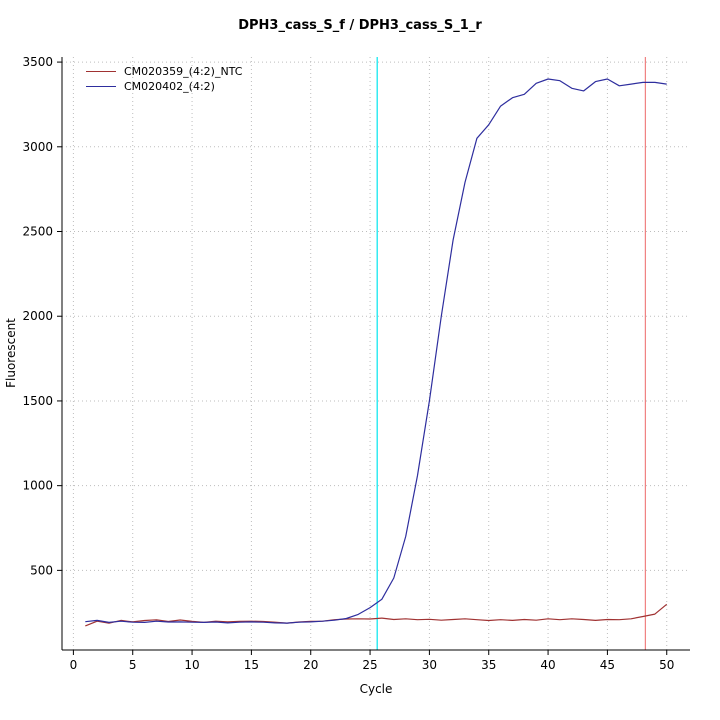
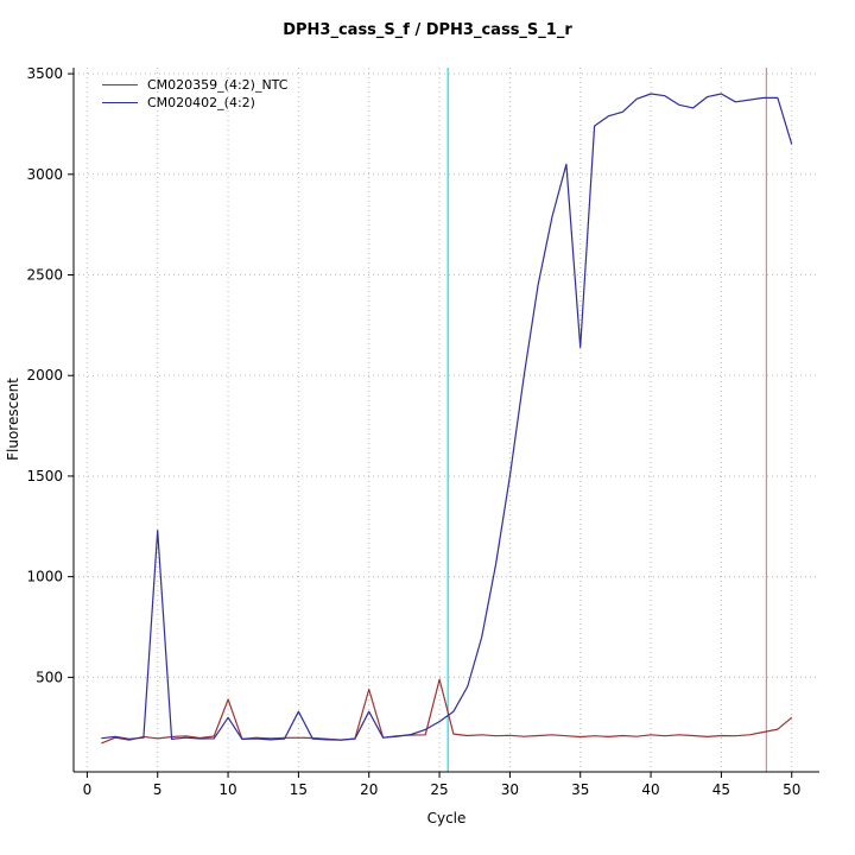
CM020402_(4:2)/5: 190 -> 1230
CM020359_(4:2)_NTC/10: 200 -> 390
CM020402_(4:2)/10: 190 -> 300
CM020402_(4:2)/15: 200 -> 330
CM020359_(4:2)_NTC/20: 200 -> 440
CM020402_(4:2)/20: 200 -> 330
CM020359_(4:2)_NTC/25: 210 -> 490
CM020402_(4:2)/35: 3130 -> 2140
CM020402_(4:2)/50: 3370 -> 3150
